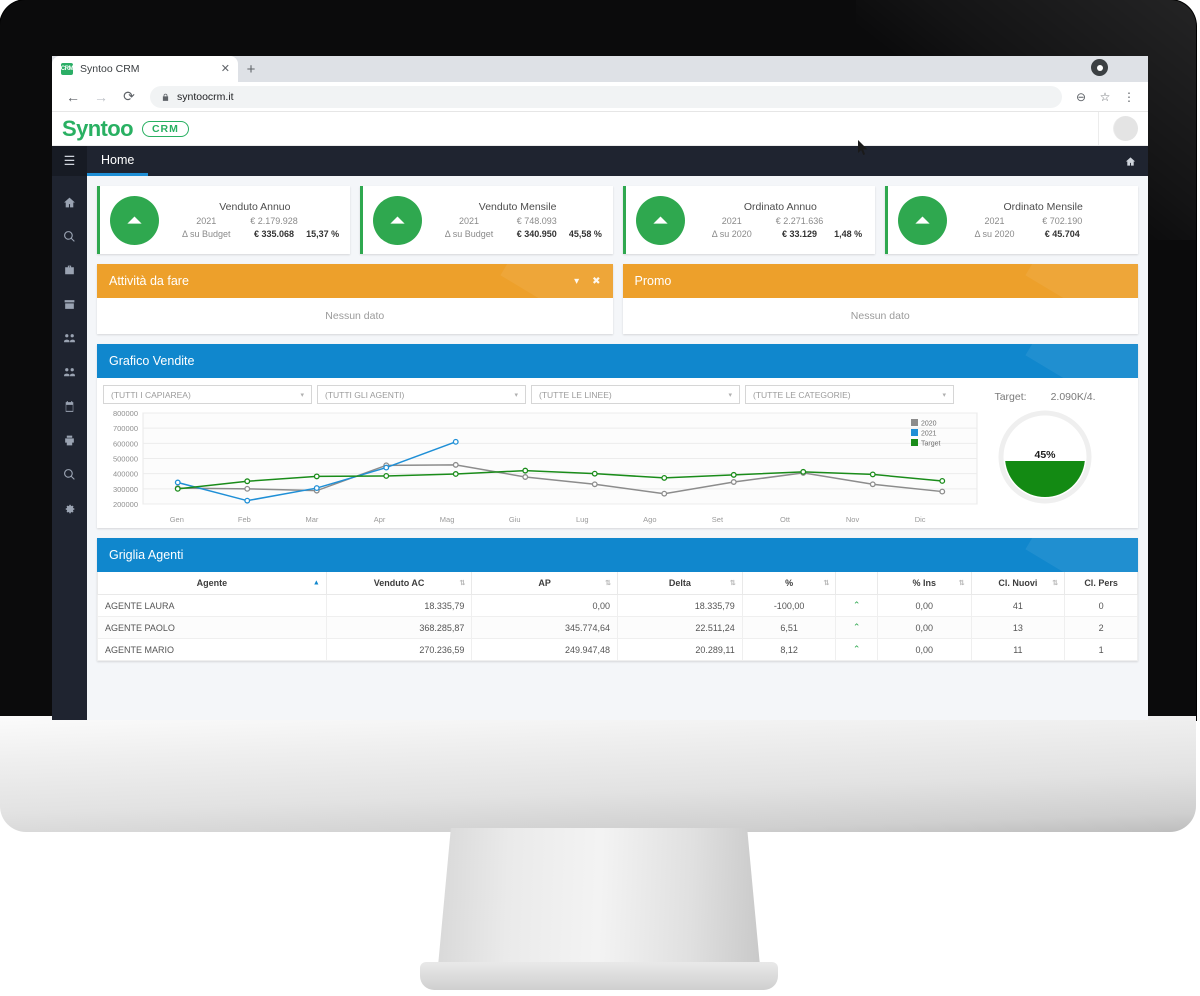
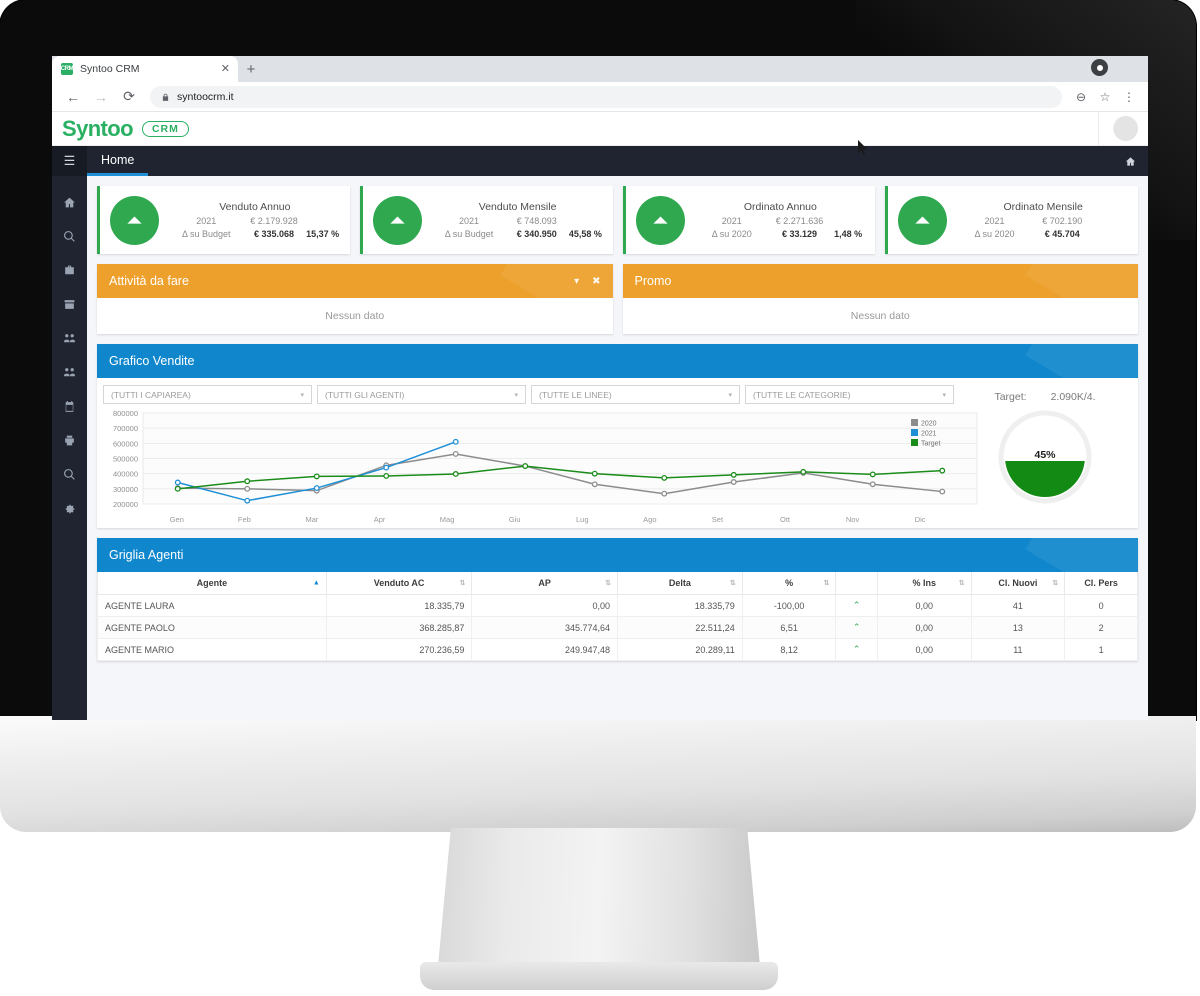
2020/Mag: 460000 -> 530000
2020/Giu: 380000 -> 450000
Target/Giu: 420000 -> 450000
Target/Dic: 350000 -> 420000
